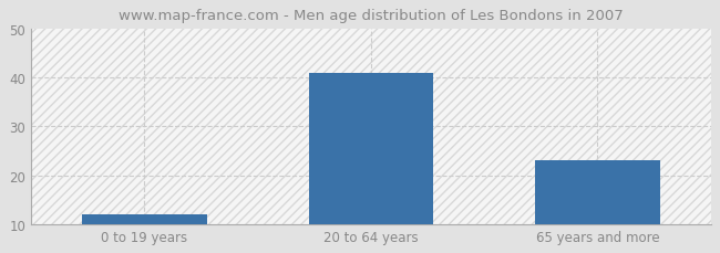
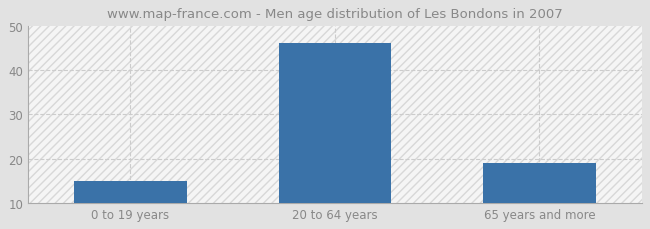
0 to 19 years: 12 -> 15
20 to 64 years: 41 -> 46
65 years and more: 23 -> 19
